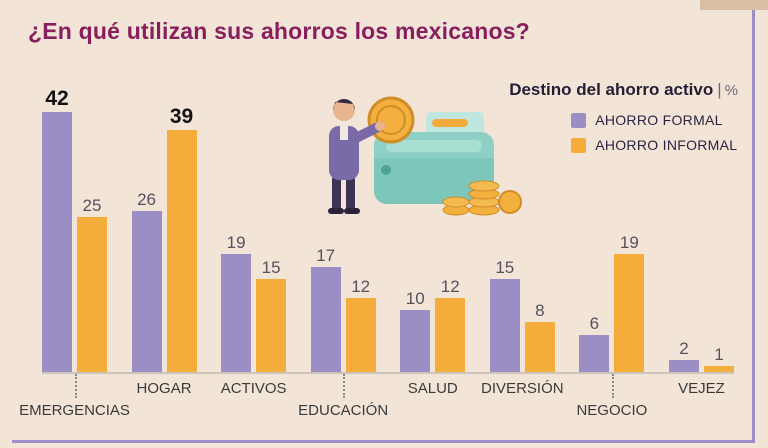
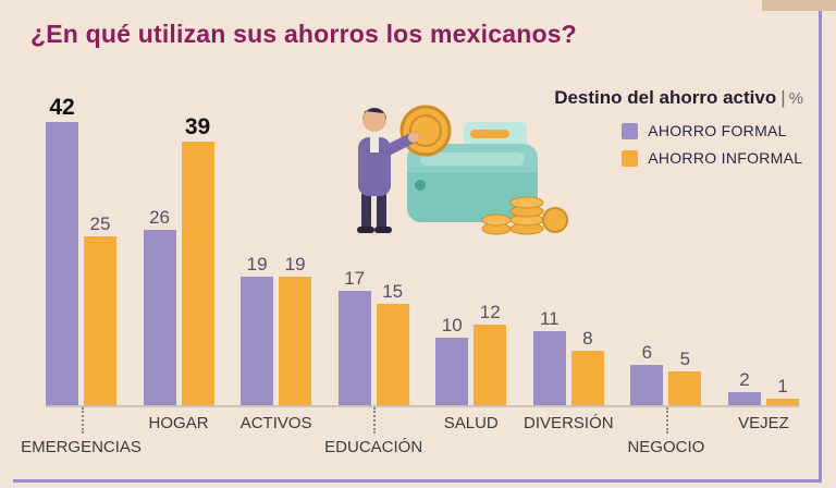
AHORRO INFORMAL/ACTIVOS: 15 -> 19
AHORRO INFORMAL/EDUCACIÓN: 12 -> 15
AHORRO FORMAL/DIVERSIÓN: 15 -> 11
AHORRO INFORMAL/NEGOCIO: 19 -> 5
